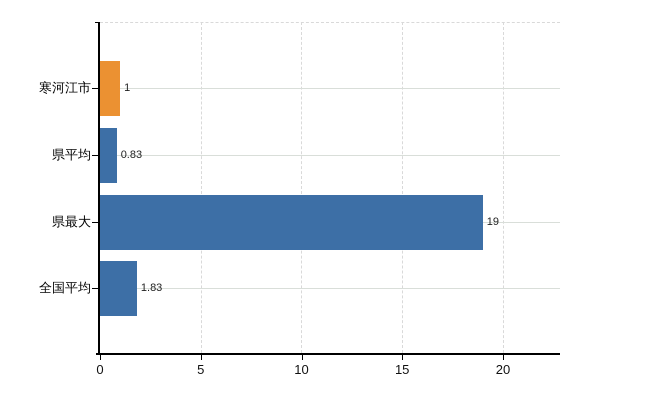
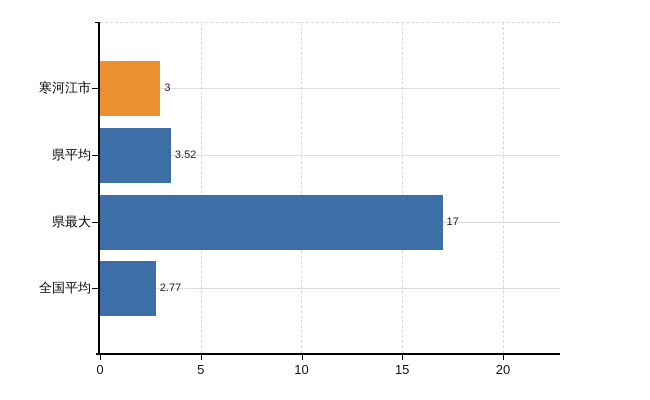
寒河江市: 1 -> 3
県平均: 0.83 -> 3.52
県最大: 19 -> 17
全国平均: 1.83 -> 2.77
